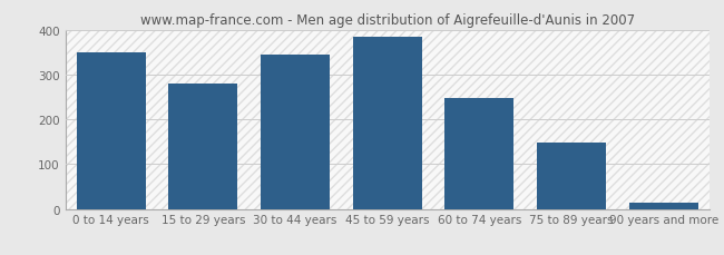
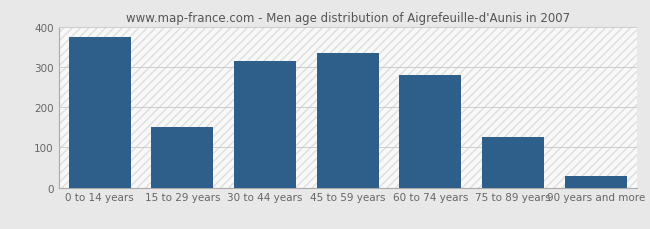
0 to 14 years: 350 -> 375
15 to 29 years: 280 -> 150
30 to 44 years: 345 -> 315
45 to 59 years: 383 -> 335
60 to 74 years: 247 -> 280
75 to 89 years: 147 -> 125
90 years and more: 13 -> 30
